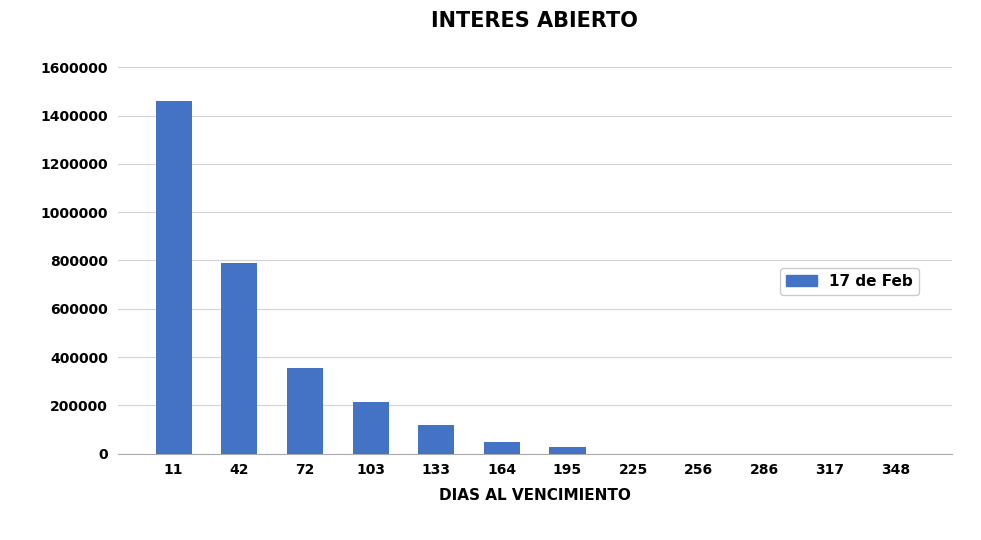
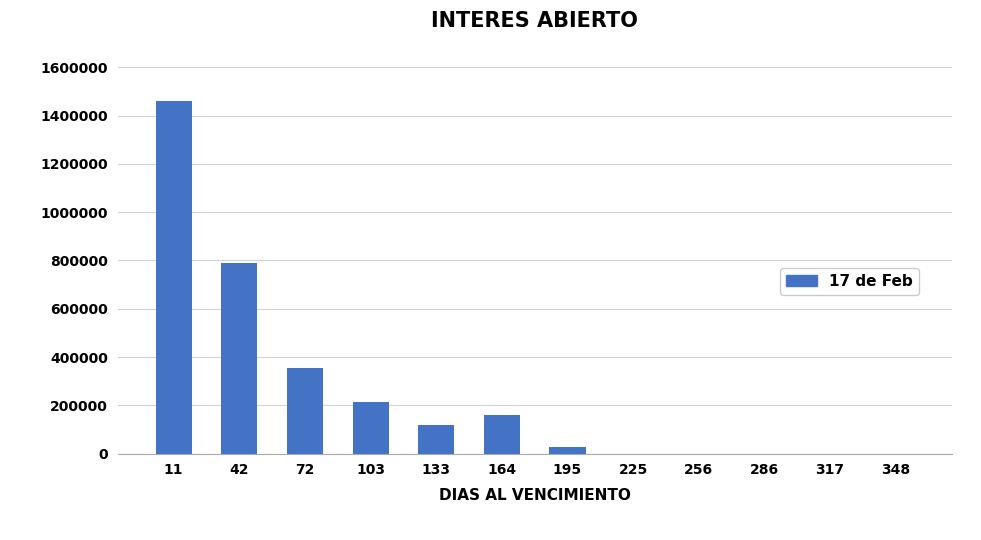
164: 50000 -> 160000
